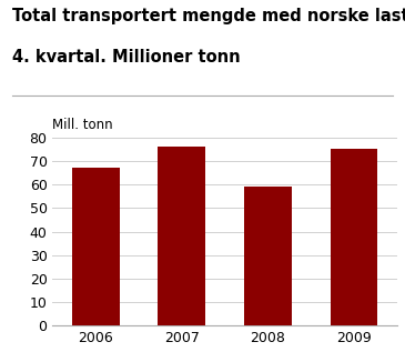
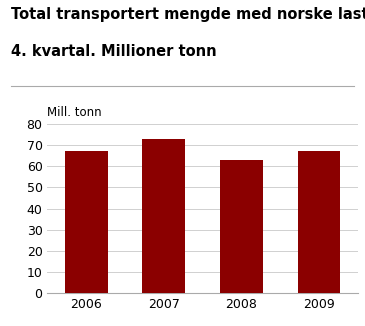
2007: 76 -> 73
2008: 59 -> 63
2009: 75 -> 67
